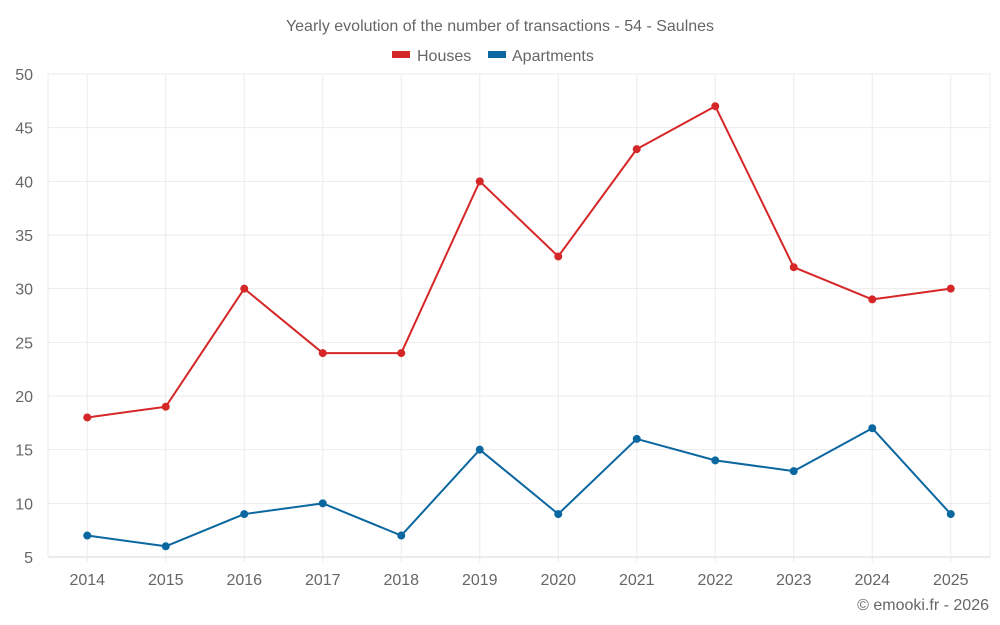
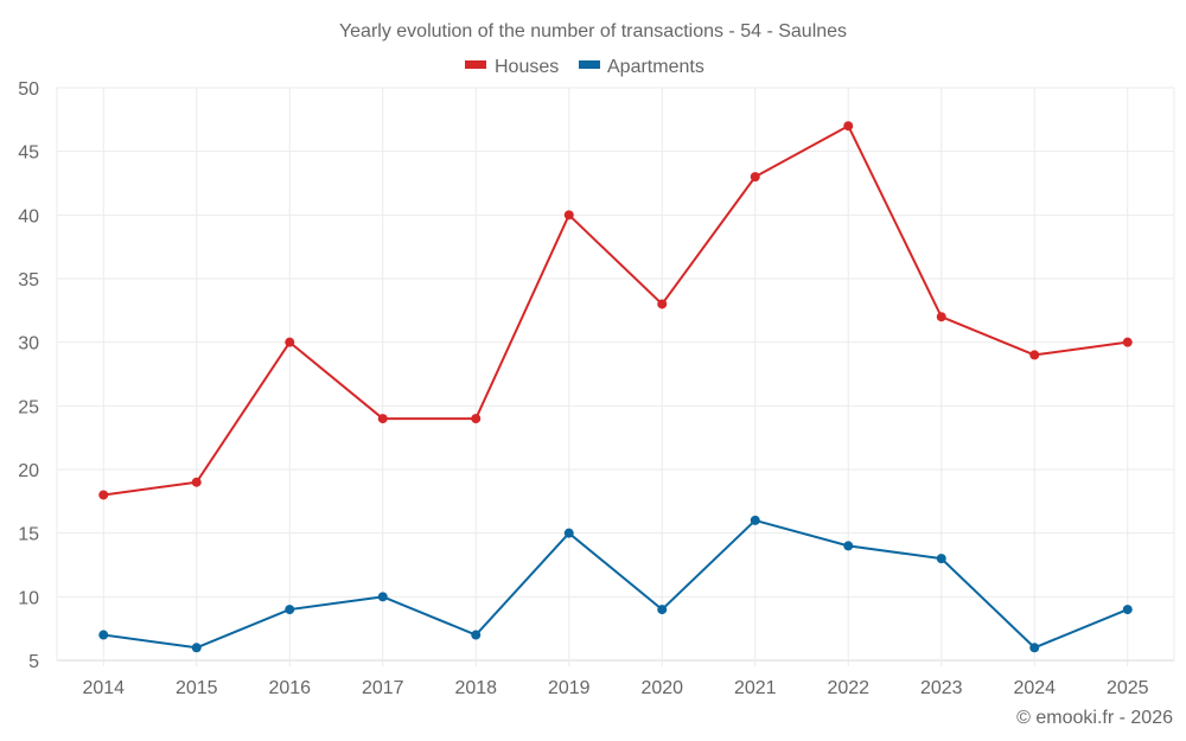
Apartments/2024: 17 -> 6
